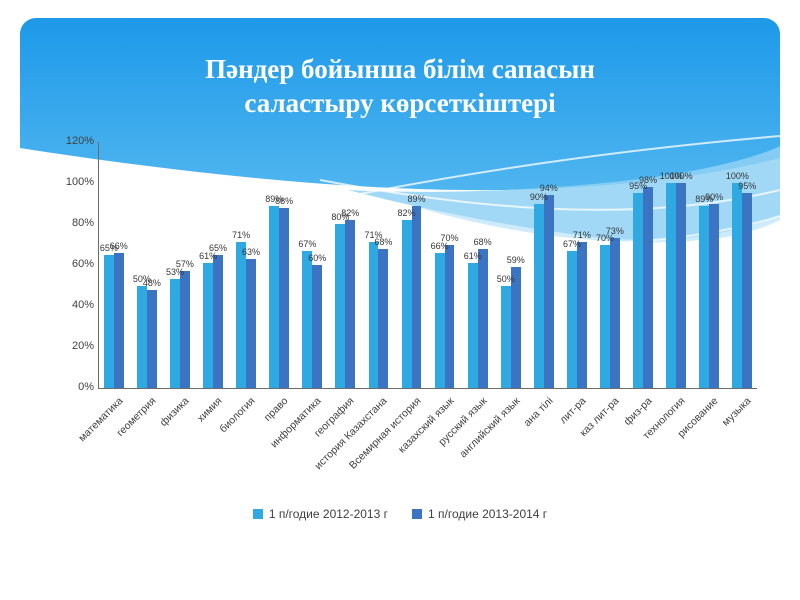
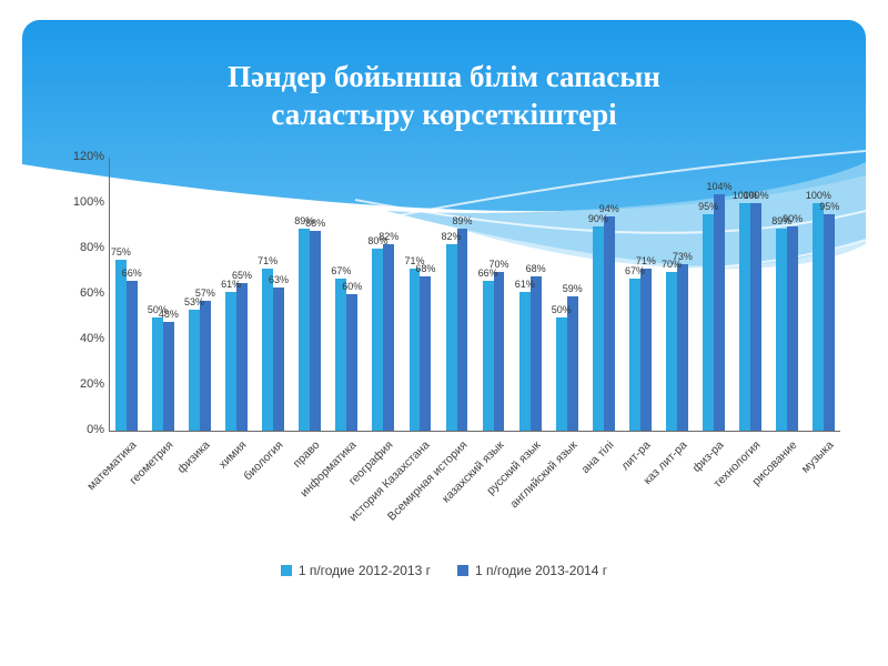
1 п/годие 2012-2013 г/математика: 65% -> 75%
1 п/годие 2013-2014 г/физ-ра: 98% -> 104%
